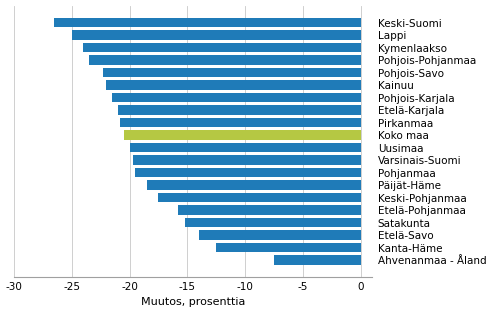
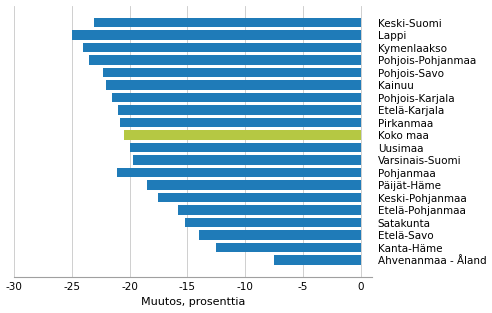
Keski-Suomi: -26.5 -> -23.1
Pohjanmaa: -19.5 -> -21.1
